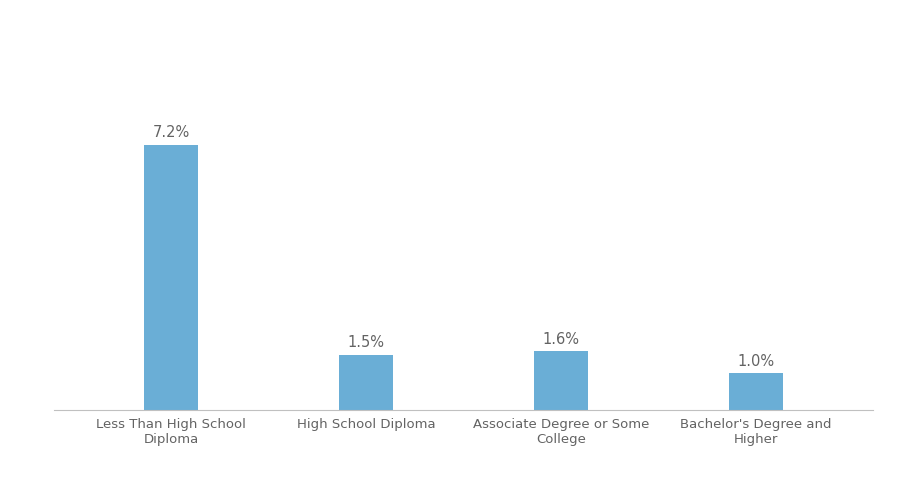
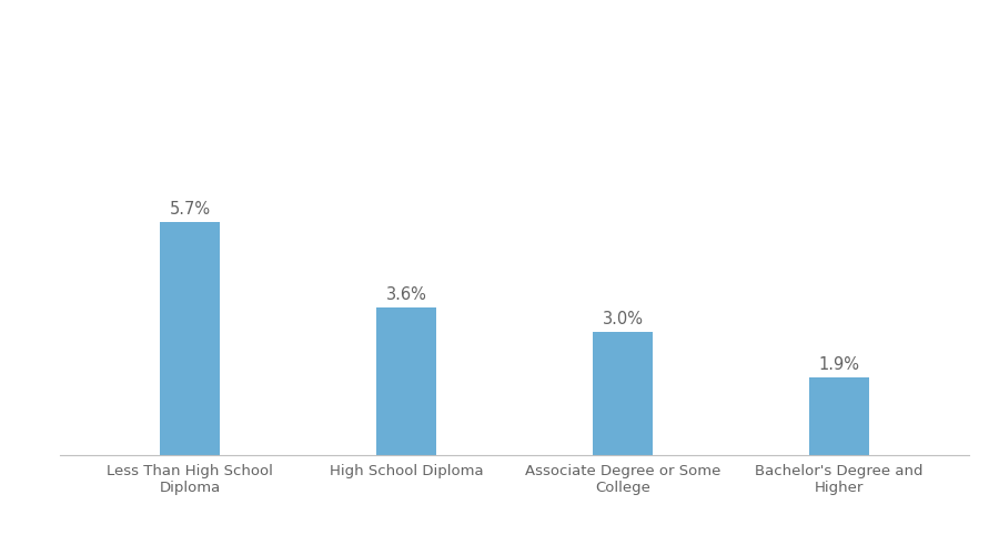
Less Than High School Diploma: 7.2% -> 5.7%
High School Diploma: 1.5% -> 3.6%
Associate Degree or Some College: 1.6% -> 3.0%
Bachelor's Degree and Higher: 1.0% -> 1.9%
